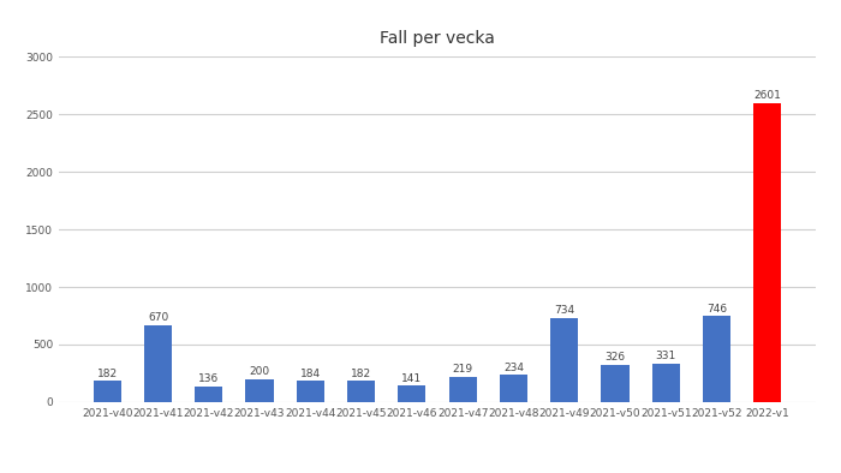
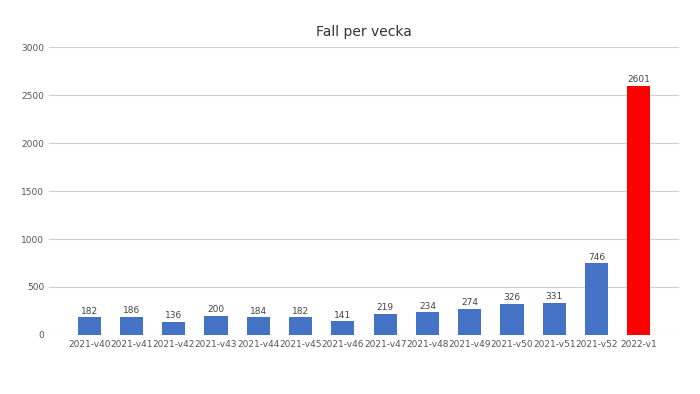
2021-v41: 670 -> 186
2021-v49: 734 -> 274
